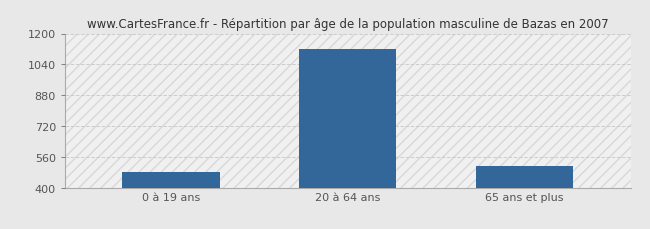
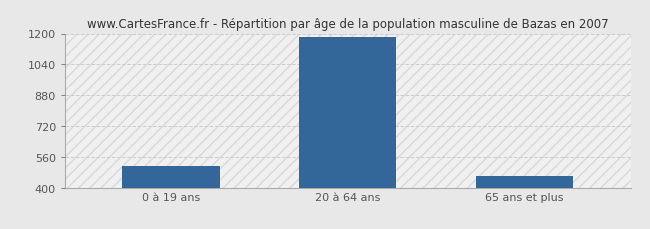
0 à 19 ans: 480 -> 510
20 à 64 ans: 1120 -> 1180
65 ans et plus: 510 -> 460
